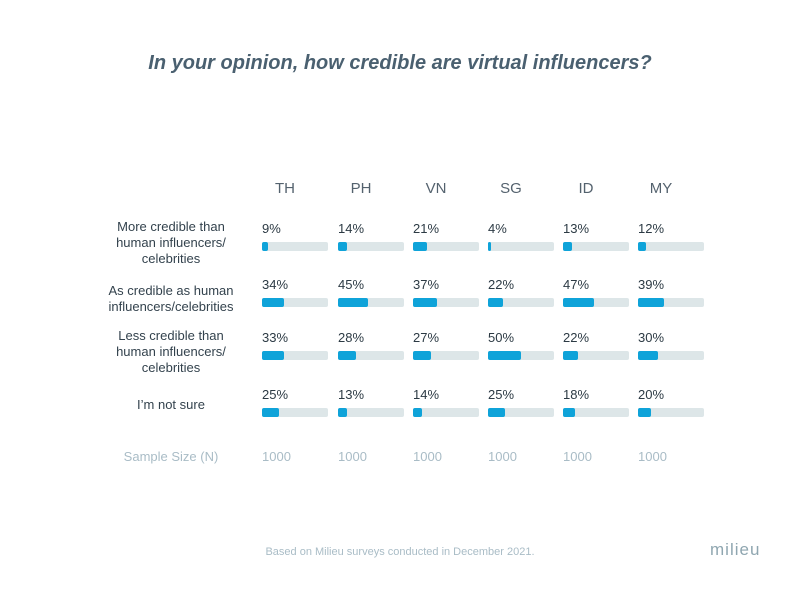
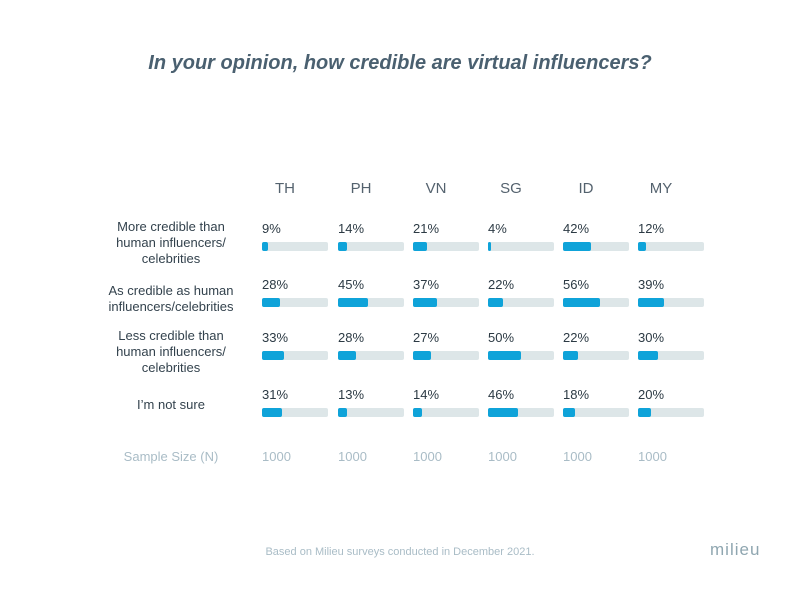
As credible as human influencers/celebrities/TH: 34% -> 28%
I’m not sure/TH: 25% -> 31%
I’m not sure/SG: 25% -> 46%
More credible than human influencers/ celebrities/ID: 13% -> 42%
As credible as human influencers/celebrities/ID: 47% -> 56%
